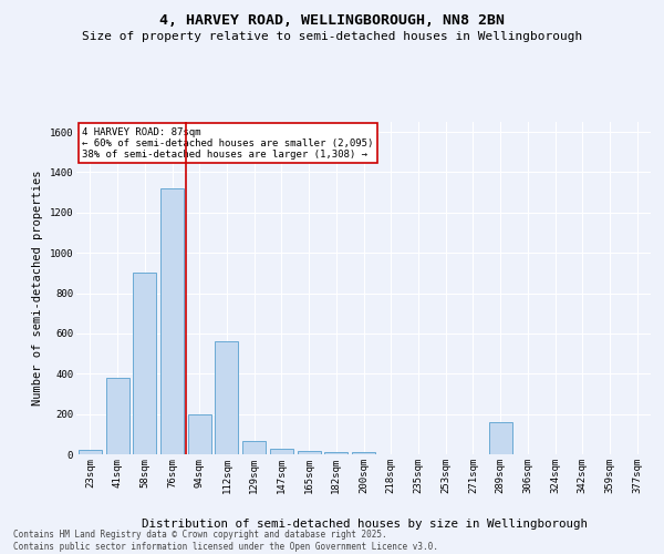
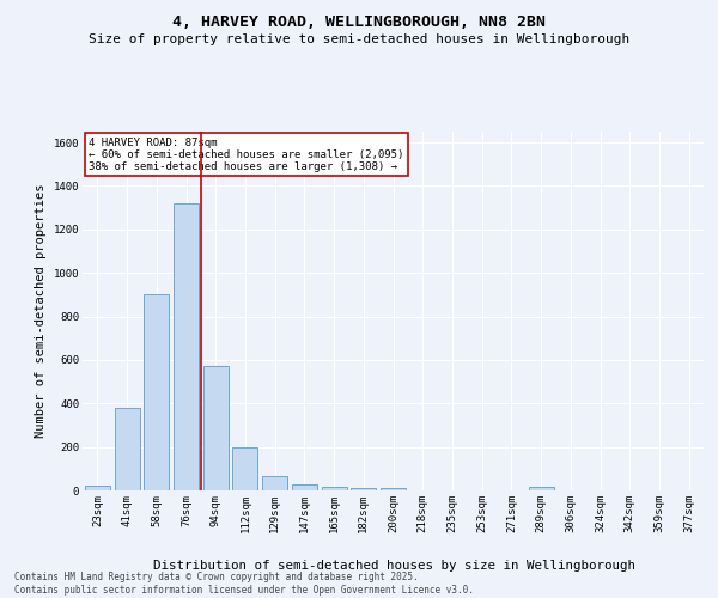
94sqm: 200 -> 570
112sqm: 560 -> 200
289sqm: 160 -> 20
